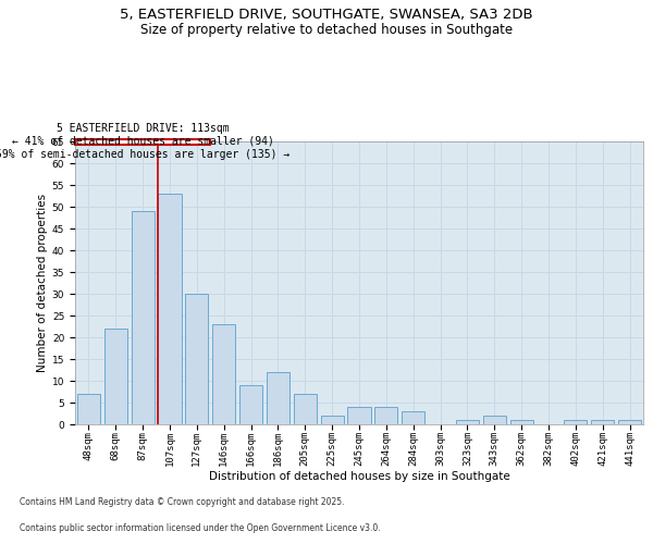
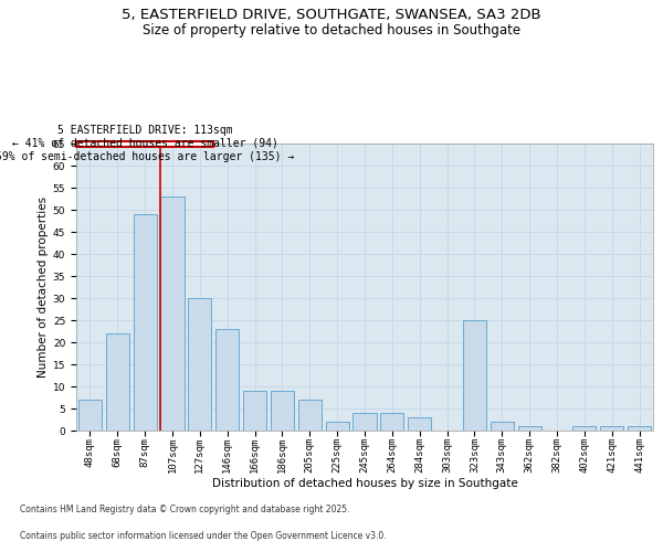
186sqm: 12 -> 9
323sqm: 1 -> 25
